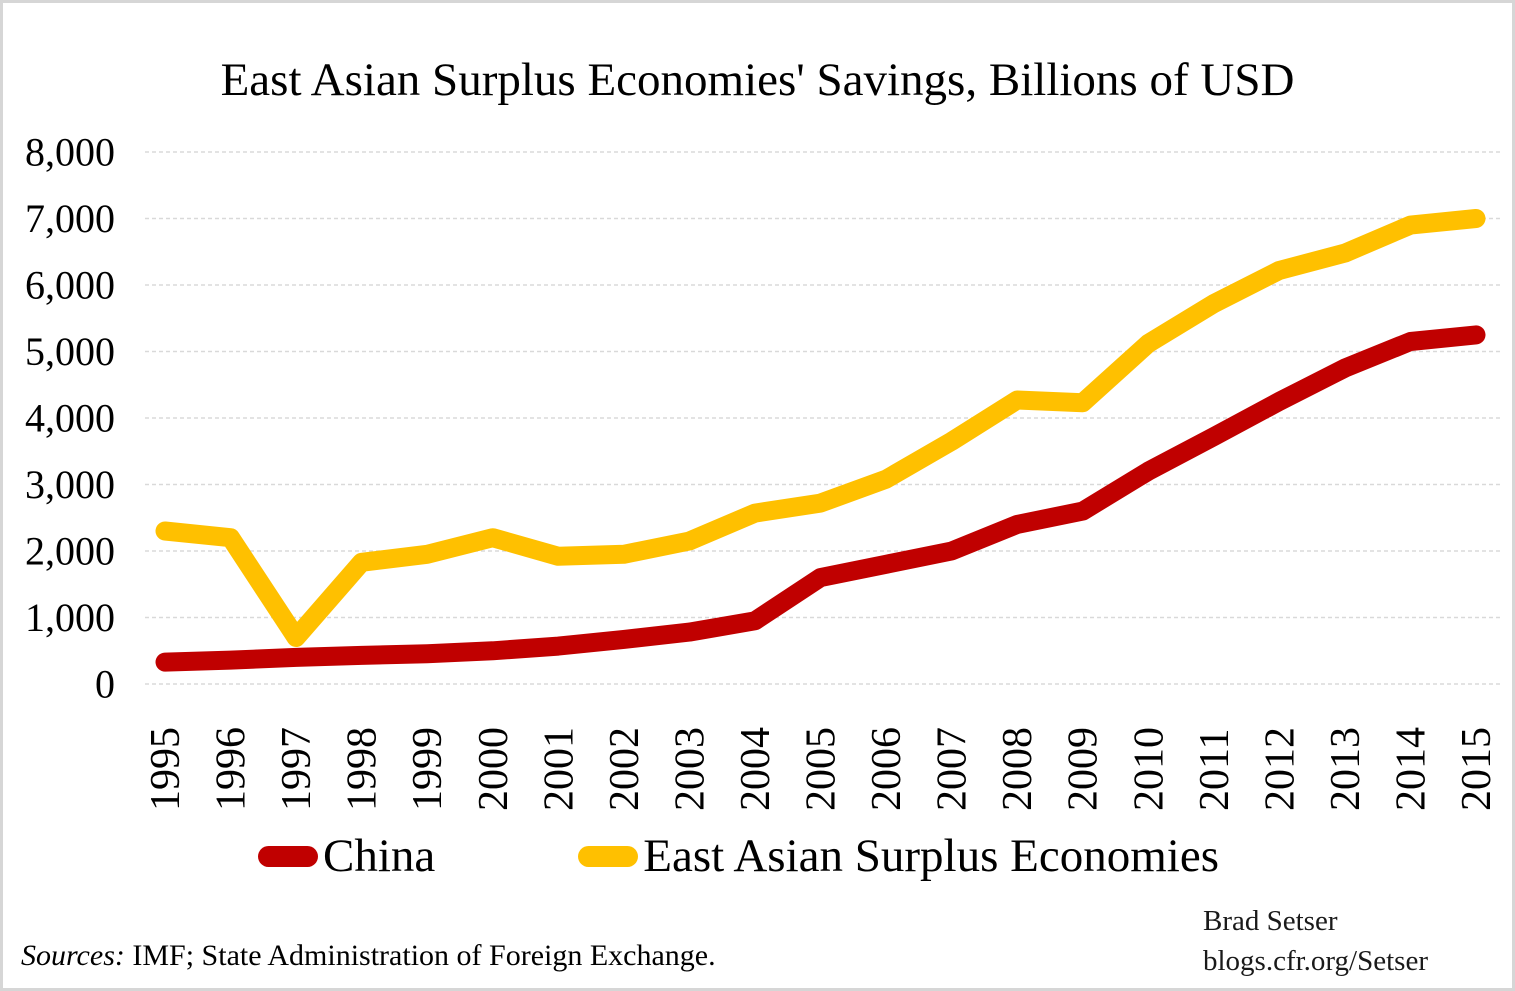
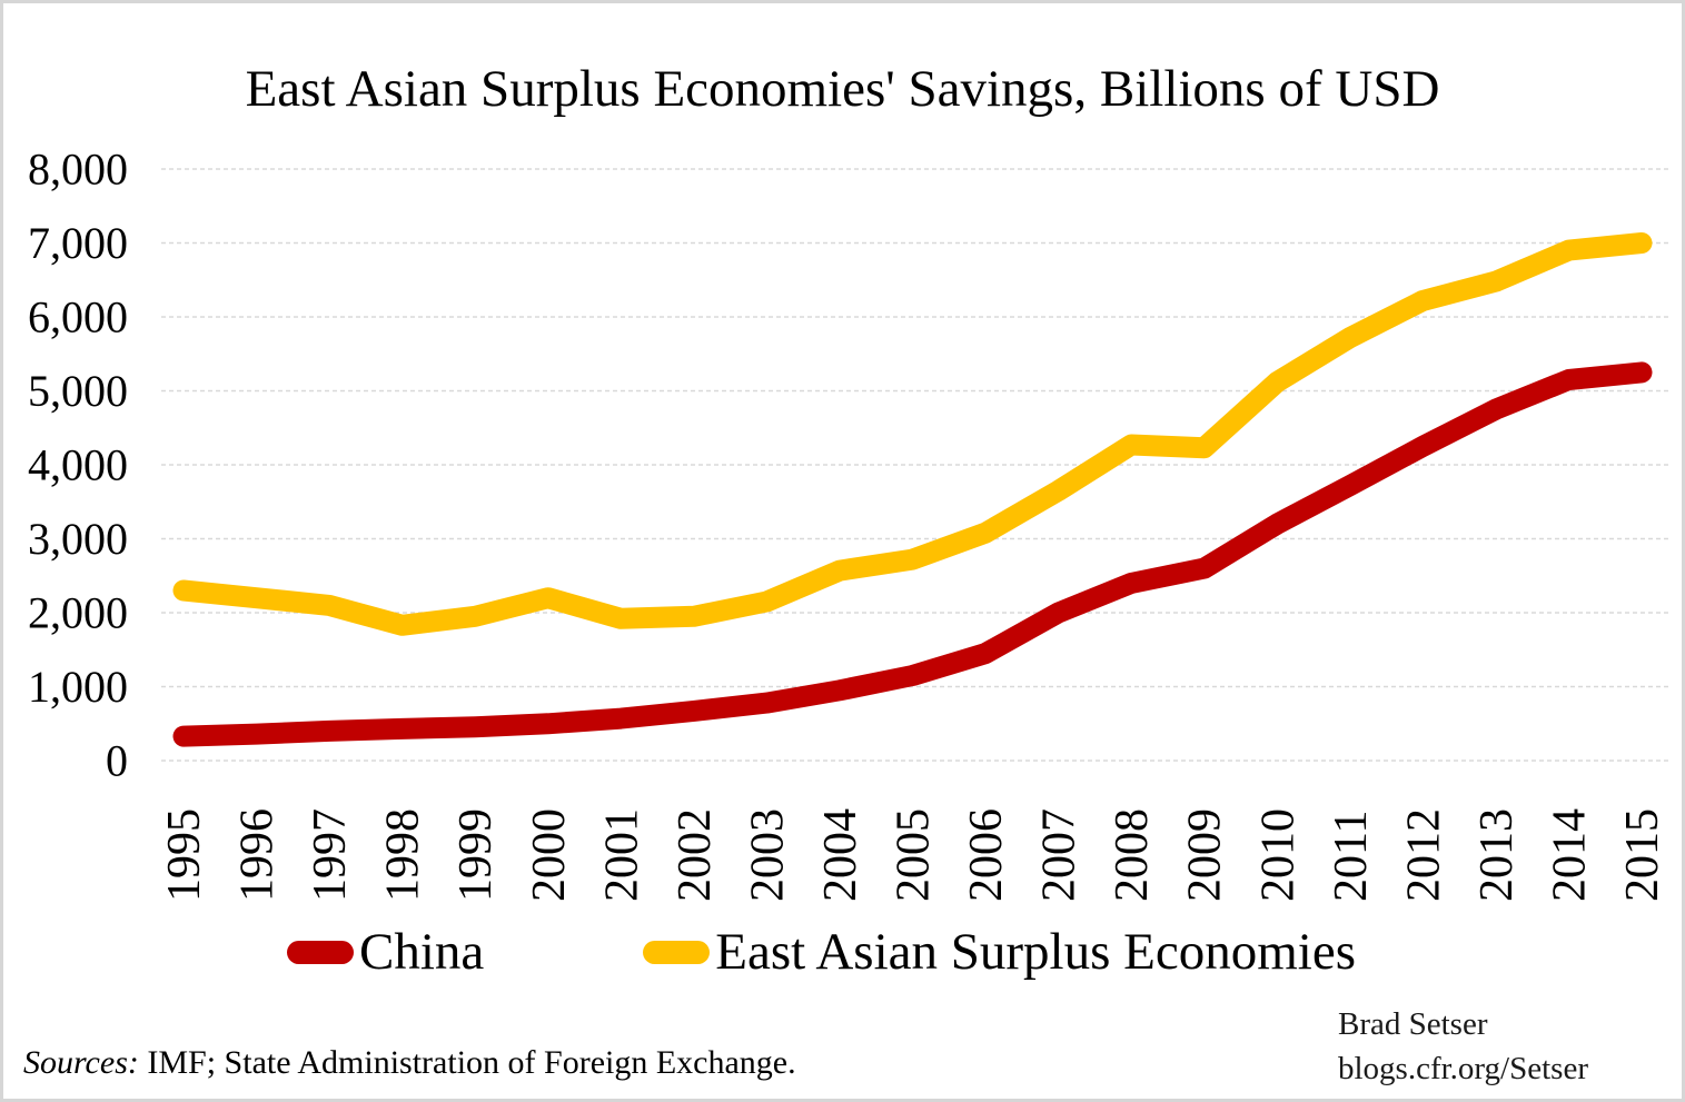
East Asian Surplus Economies/1997: 700 -> 2100
China/2005: 1600 -> 1200
China/2006: 1800 -> 1400
